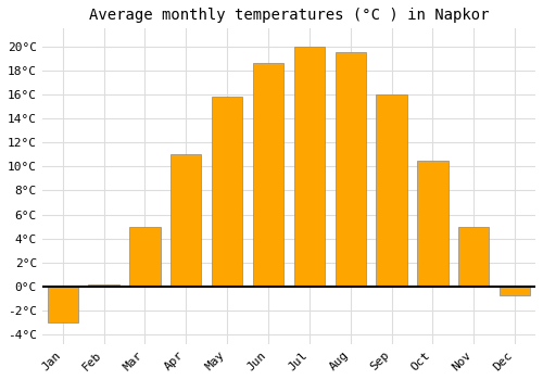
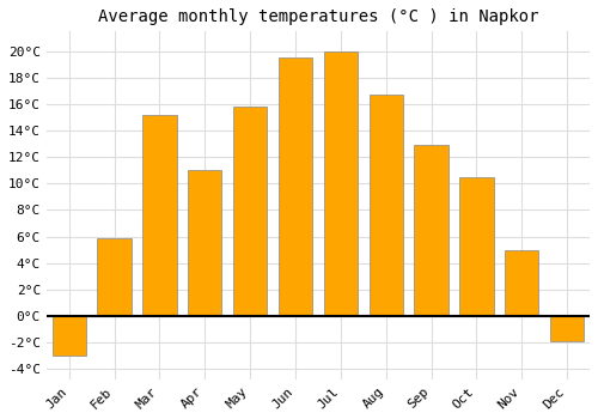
Feb: 0.2°C -> 5.9°C
Mar: 5.0°C -> 15.2°C
Jun: 18.6°C -> 19.5°C
Aug: 19.5°C -> 16.7°C
Sep: 16.0°C -> 12.9°C
Dec: -0.7°C -> -1.9°C
